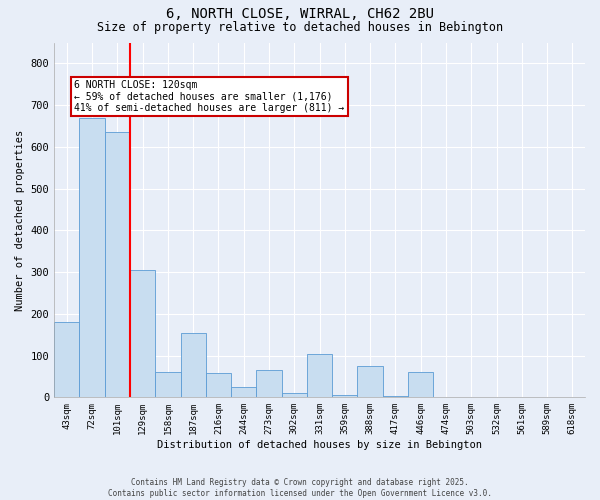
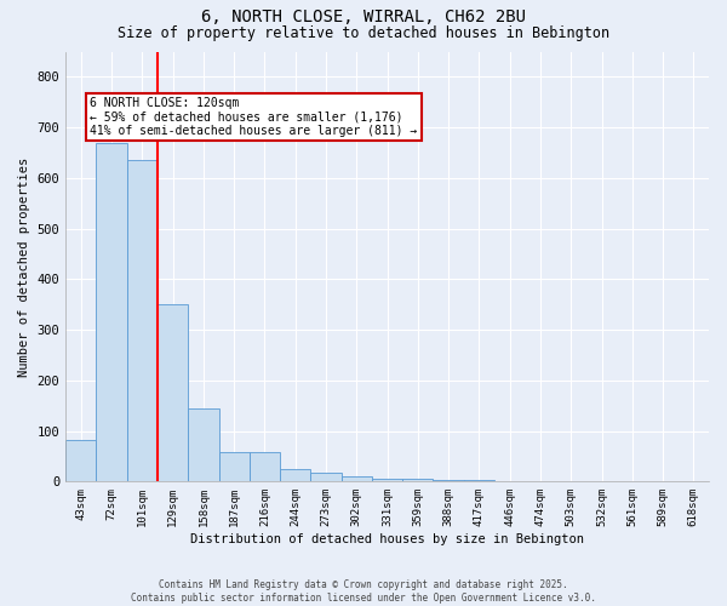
43sqm: 180 -> 82
129sqm: 305 -> 350
158sqm: 60 -> 145
187sqm: 155 -> 58
273sqm: 65 -> 18
331sqm: 105 -> 5
388sqm: 75 -> 3
446sqm: 60 -> 1
